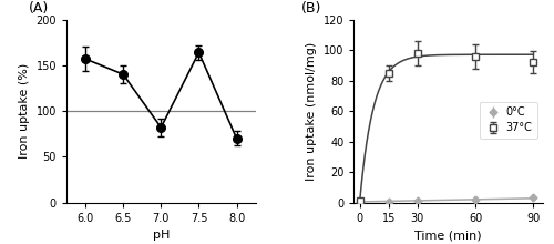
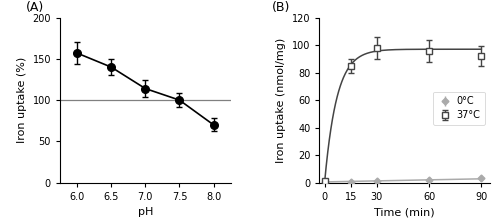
7.0: 82 -> 114
7.5: 164 -> 100
